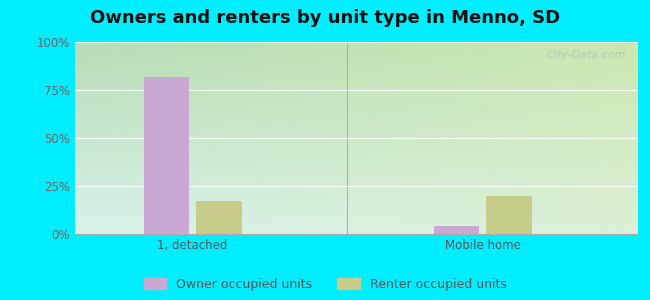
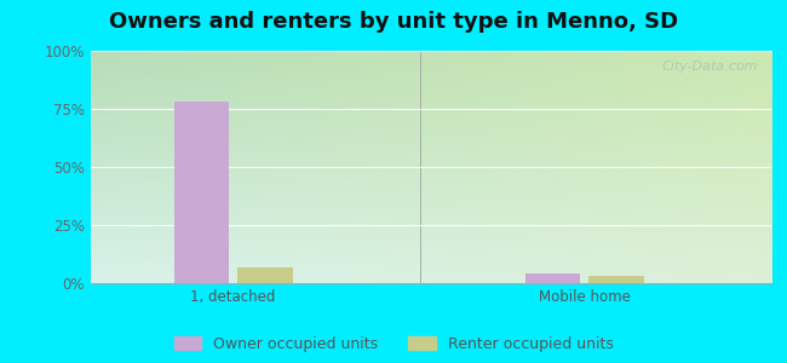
Owner occupied units/1, detached: 82% -> 78%
Renter occupied units/1, detached: 17% -> 7%
Renter occupied units/Mobile home: 20% -> 3%
